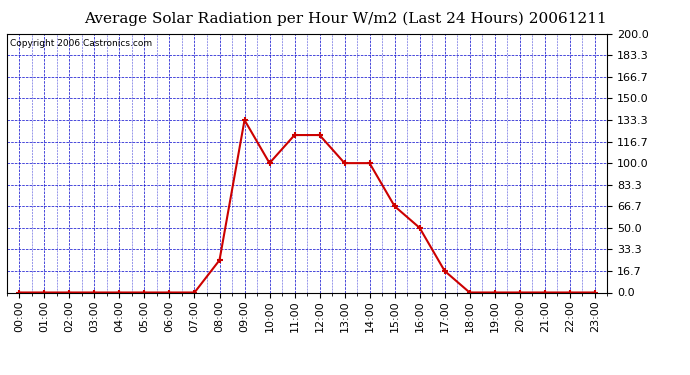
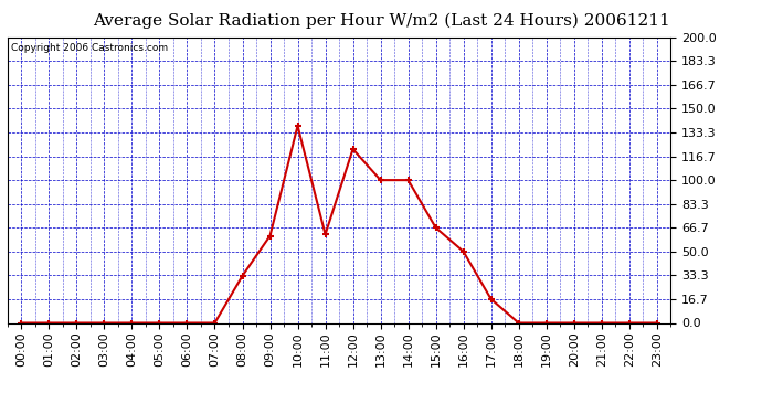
08:00: 25 -> 33
09:00: 133 -> 61
10:00: 100 -> 138
11:00: 122 -> 62
